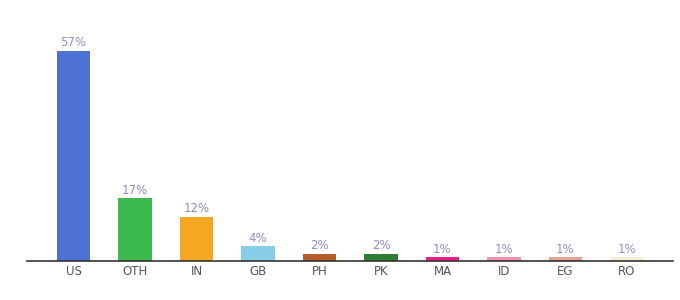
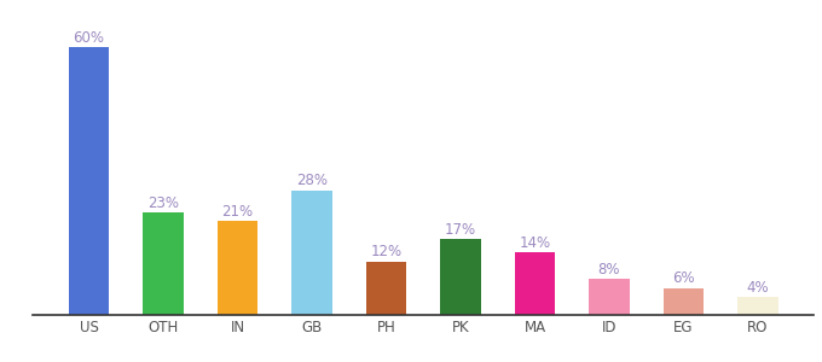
US: 57% -> 60%
OTH: 17% -> 23%
IN: 12% -> 21%
GB: 4% -> 28%
PH: 2% -> 12%
PK: 2% -> 17%
MA: 1% -> 14%
ID: 1% -> 8%
EG: 1% -> 6%
RO: 1% -> 4%
